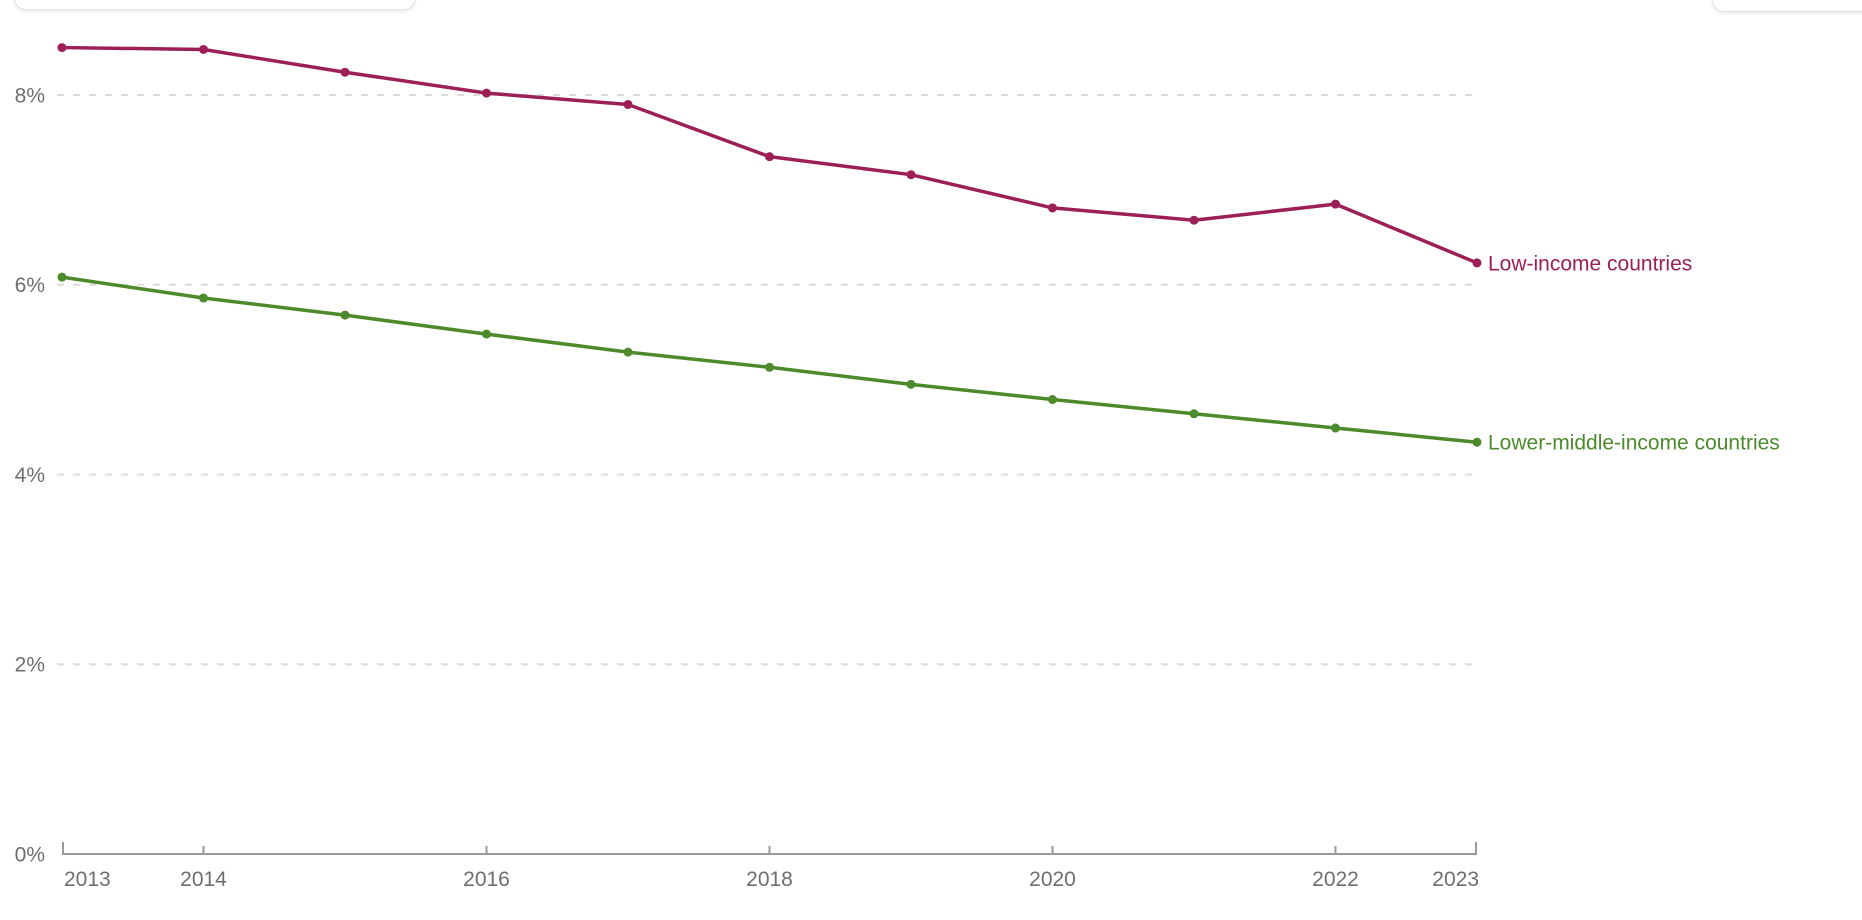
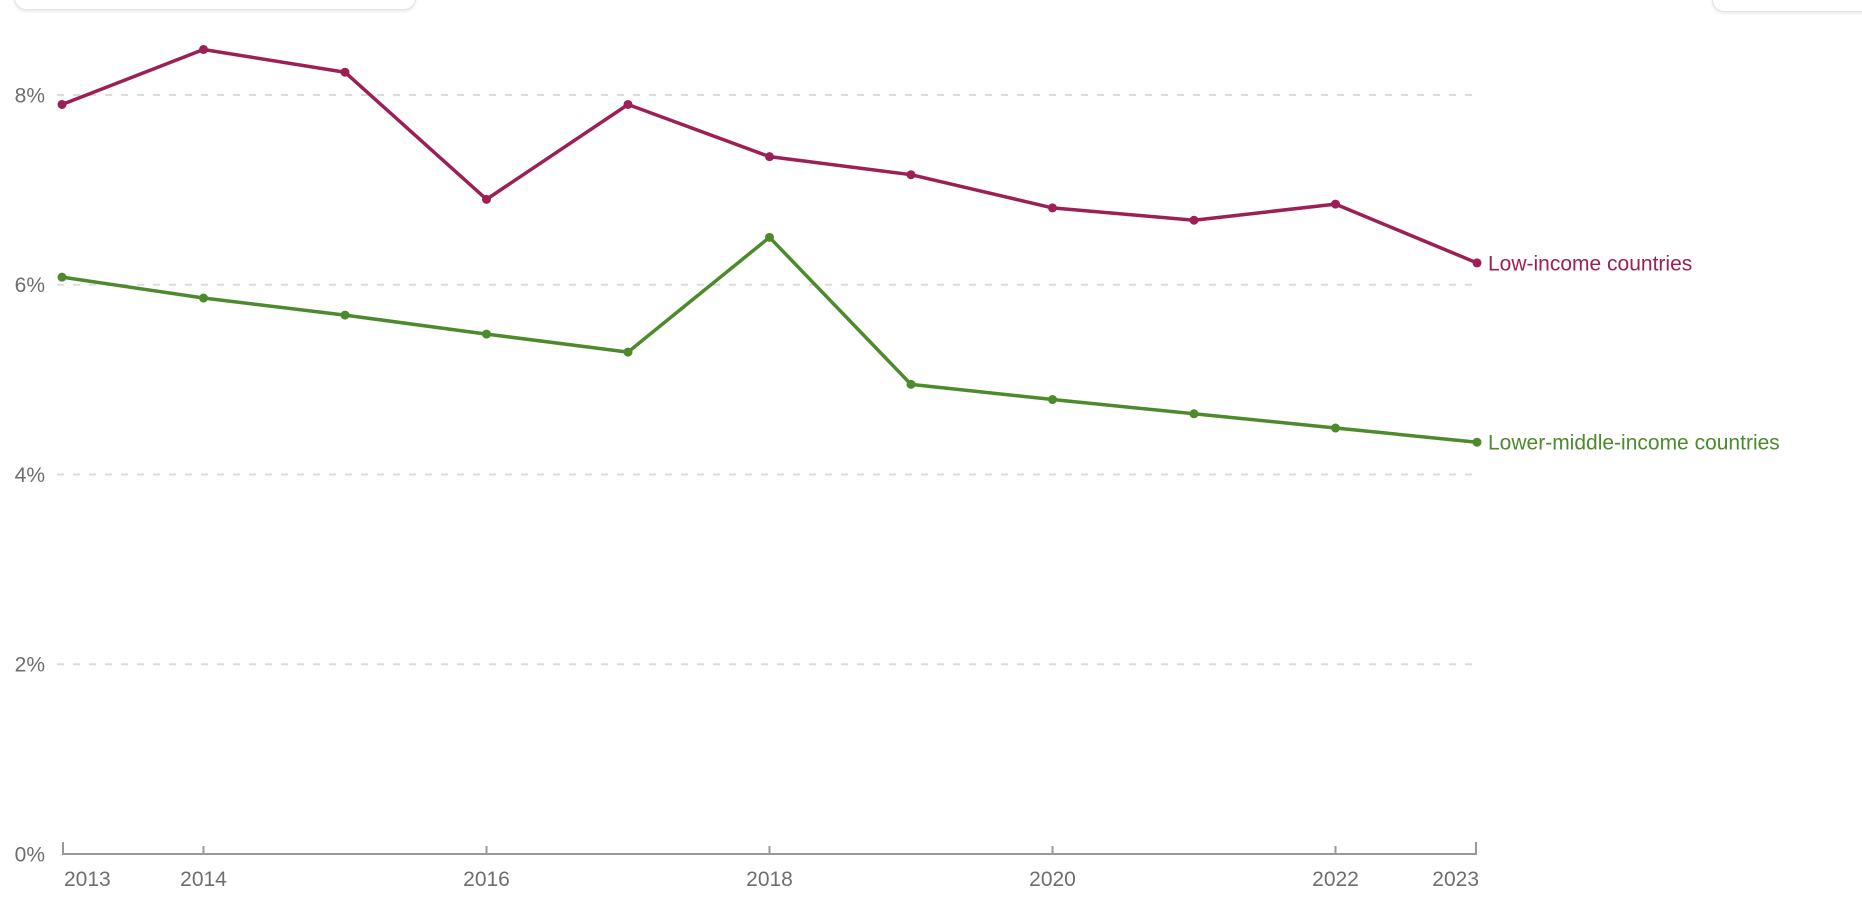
Low-income countries/2013: 8.5% -> 7.9%
Low-income countries/2016: 8.0% -> 6.9%
Lower-middle-income countries/2018: 5.1% -> 6.5%
